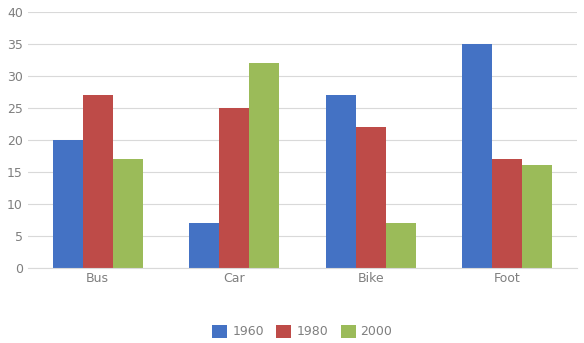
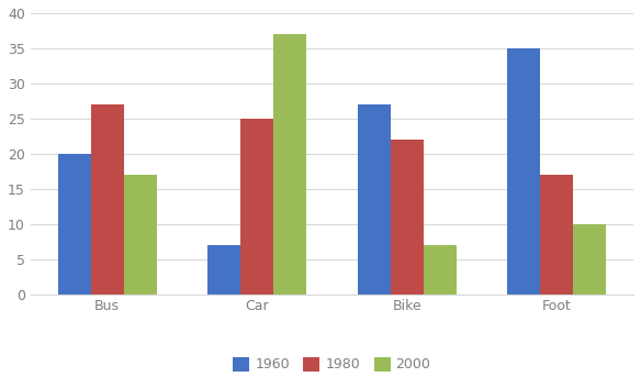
2000/Car: 32 -> 37
2000/Foot: 16 -> 10
